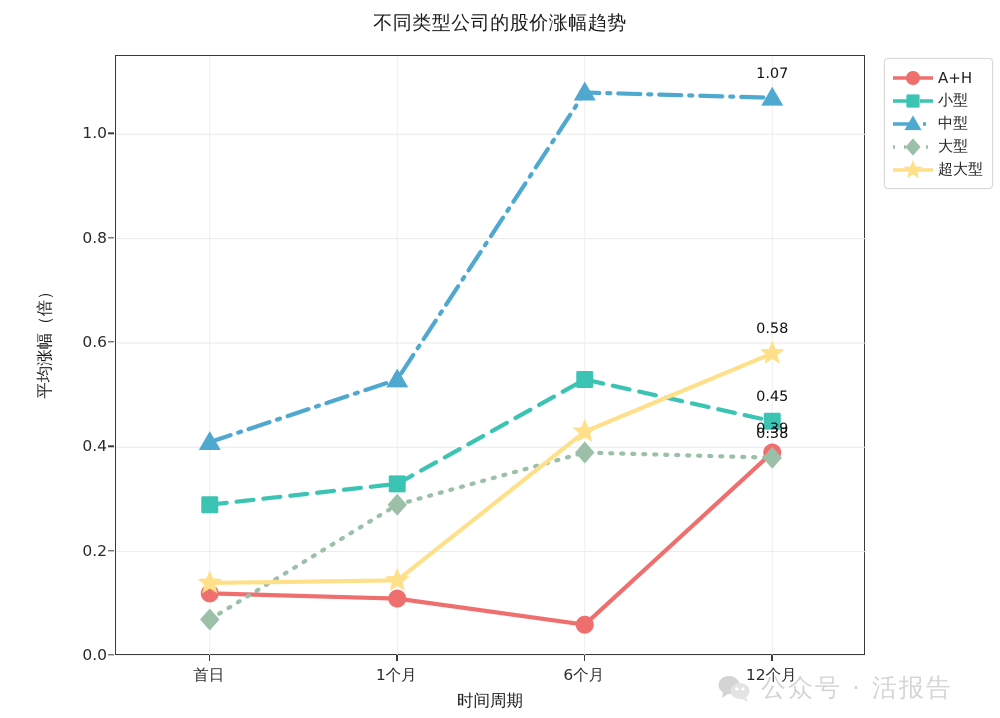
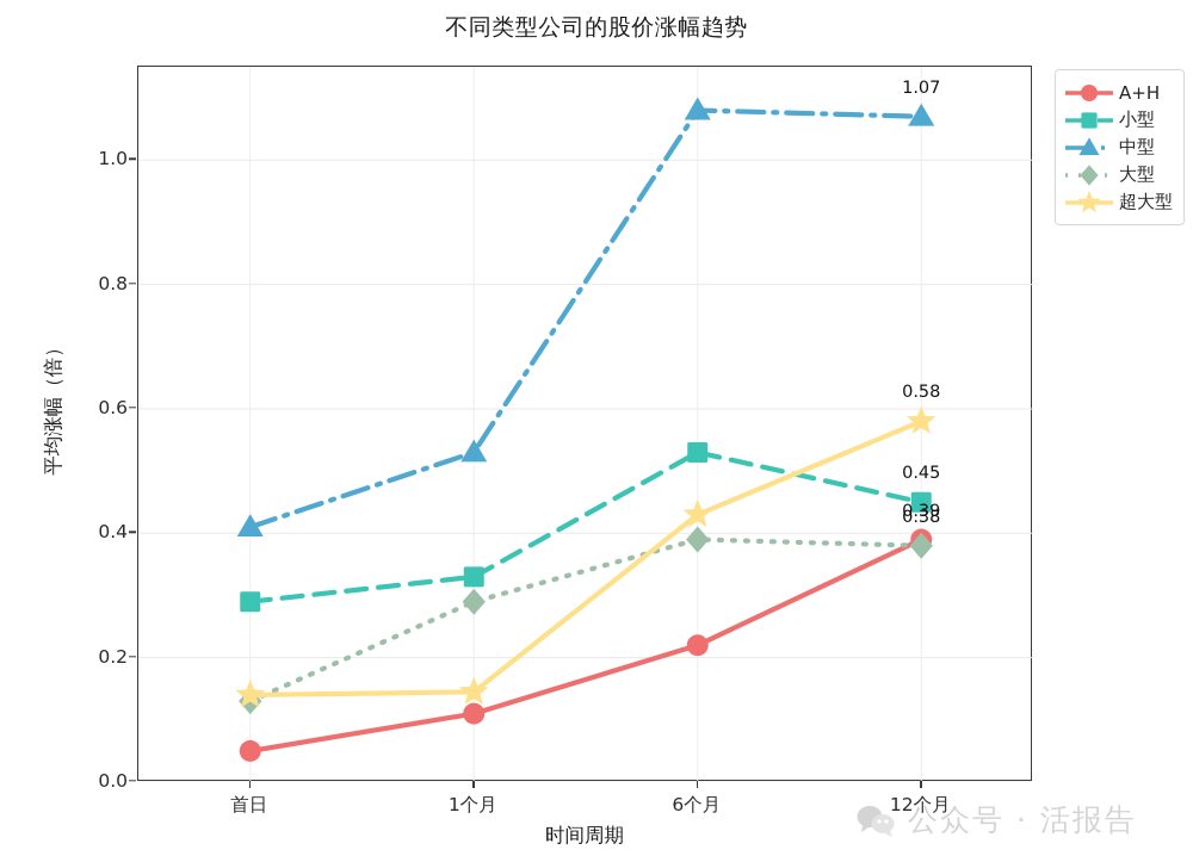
A+H/首日: 0.12 -> 0.05
大型/首日: 0.07 -> 0.13
A+H/6个月: 0.06 -> 0.22
